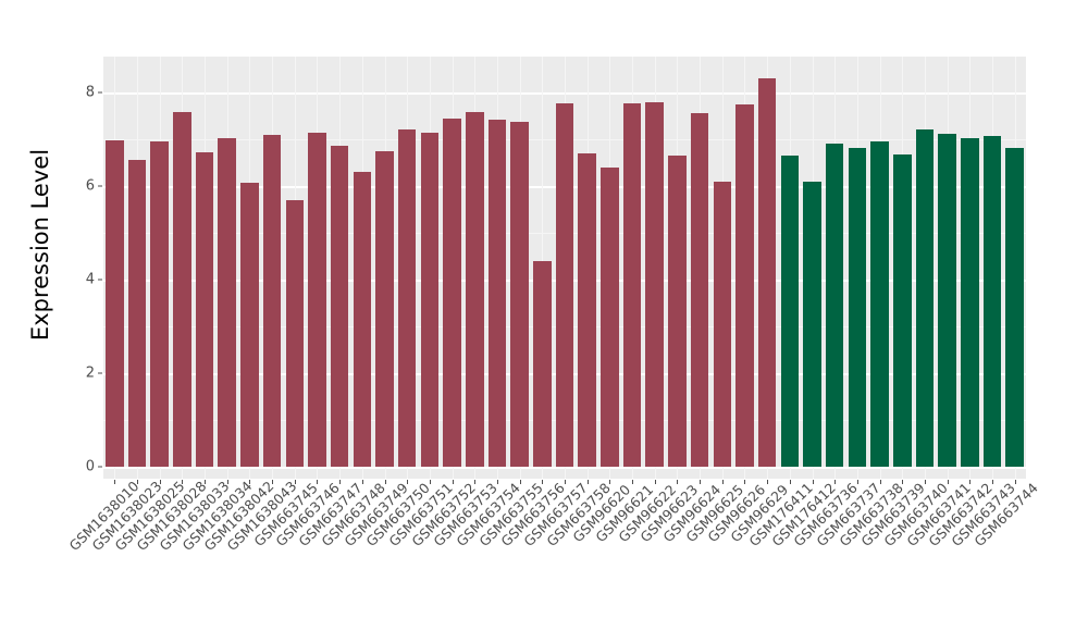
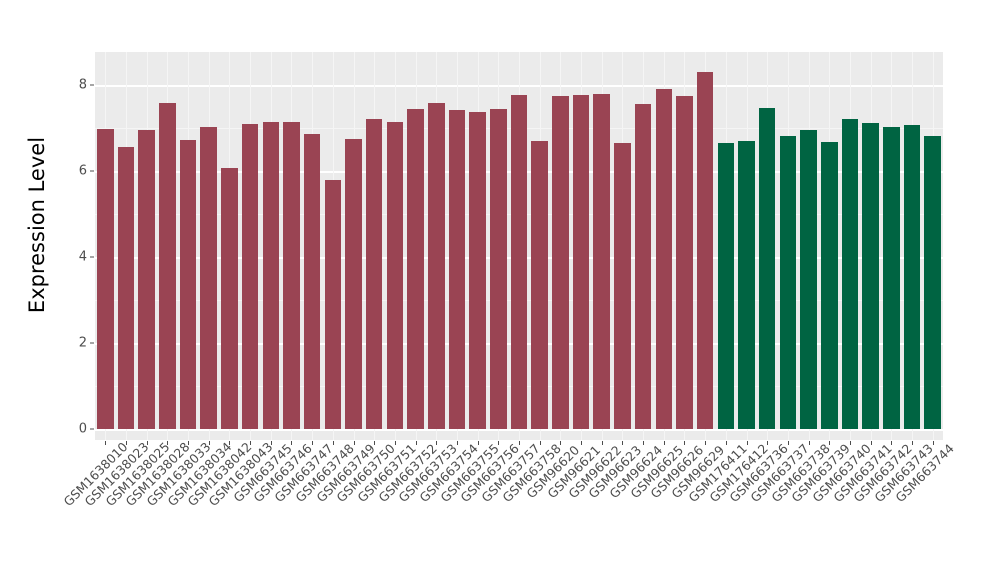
GSM663745: 5.7 -> 7.1
GSM663748: 6.3 -> 5.8
GSM663756: 4.4 -> 7.5
GSM96620: 6.4 -> 7.7
GSM96625: 6.1 -> 7.9
GSM176412: 6.1 -> 6.7
GSM663736: 6.9 -> 7.5
